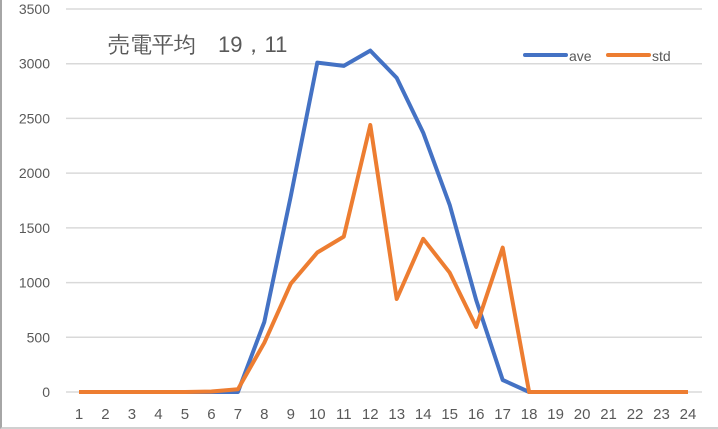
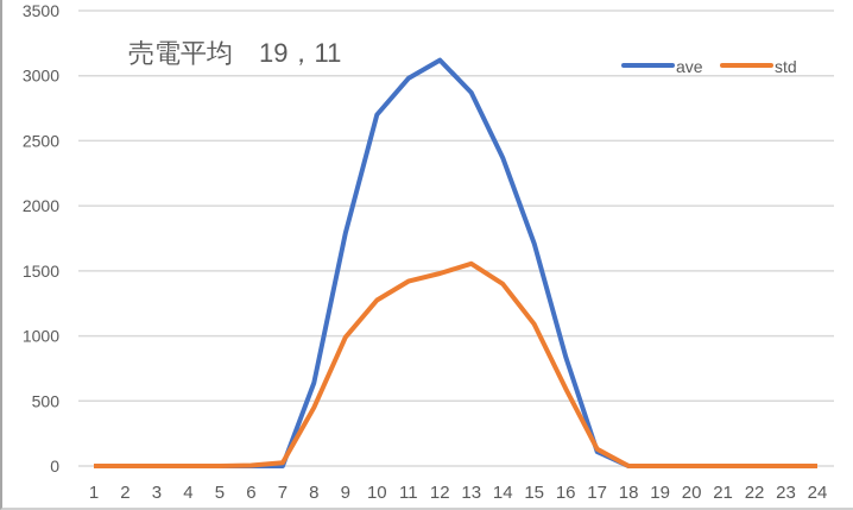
ave/10: 3010 -> 2700
std/12: 2440 -> 1480
std/13: 850 -> 1560
std/17: 1320 -> 130
